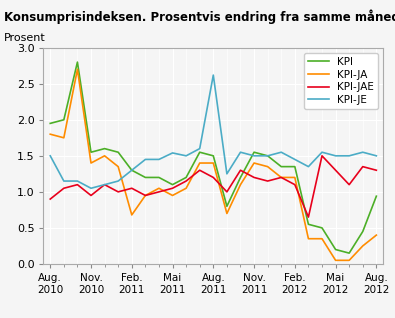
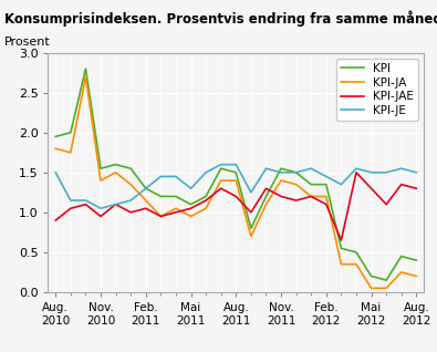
KPI-JA/Feb. 2011: 0.68 -> 1.15
KPI-JE/Mai 2011: 1.54 -> 1.30
KPI-JE/Aug. 2011: 2.62 -> 1.60
KPI/Aug. 2012: 0.94 -> 0.40
KPI-JA/Aug. 2012: 0.40 -> 0.20
